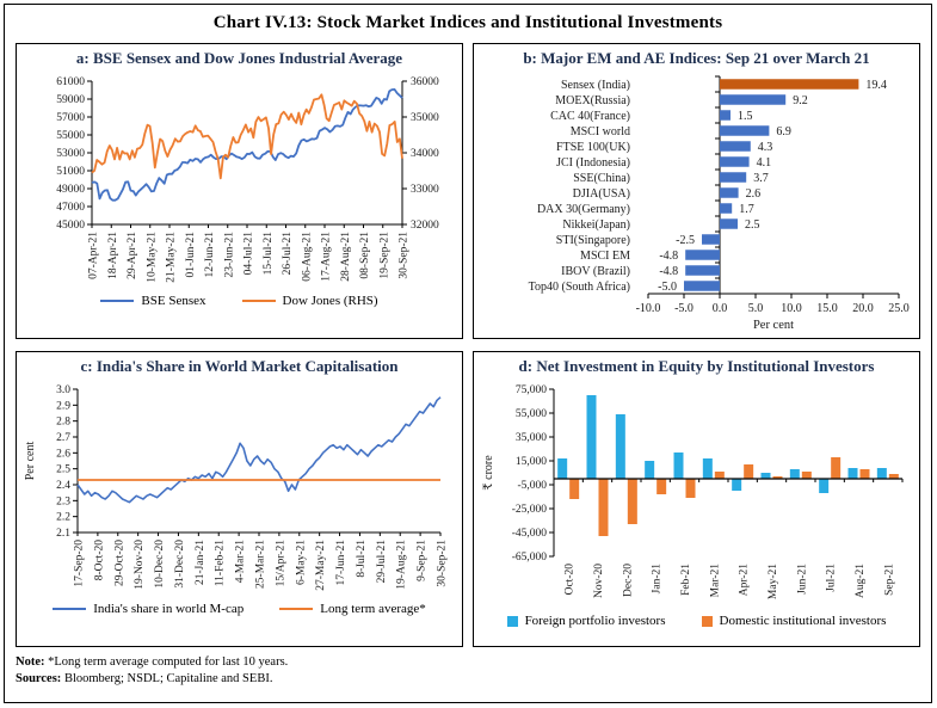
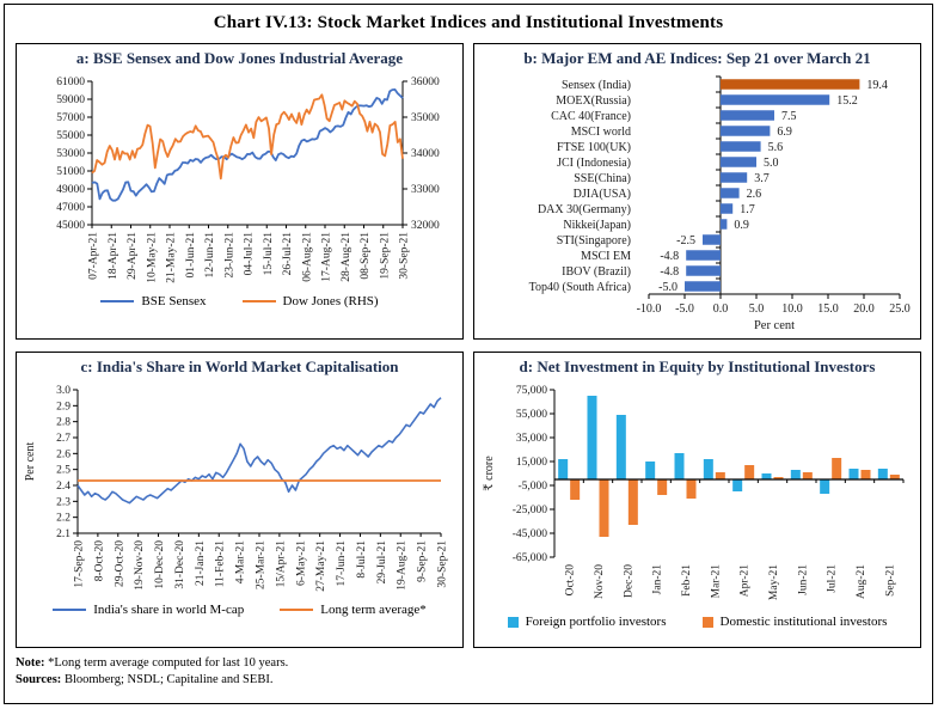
b: Major EM and AE Indices: Sep 21 over March 21/MOEX(Russia): 9.2 -> 15.2
b: Major EM and AE Indices: Sep 21 over March 21/CAC 40(France): 1.5 -> 7.5
b: Major EM and AE Indices: Sep 21 over March 21/FTSE 100(UK): 4.3 -> 5.6
b: Major EM and AE Indices: Sep 21 over March 21/JCI (Indonesia): 4.1 -> 5.0
b: Major EM and AE Indices: Sep 21 over March 21/Nikkei(Japan): 2.5 -> 0.9
